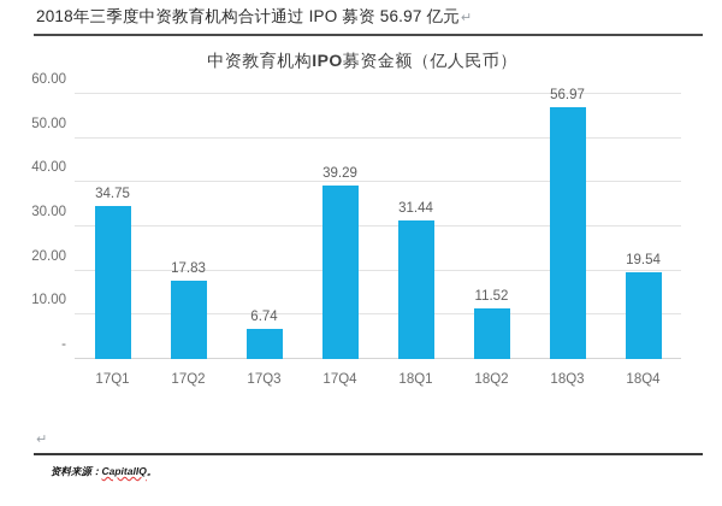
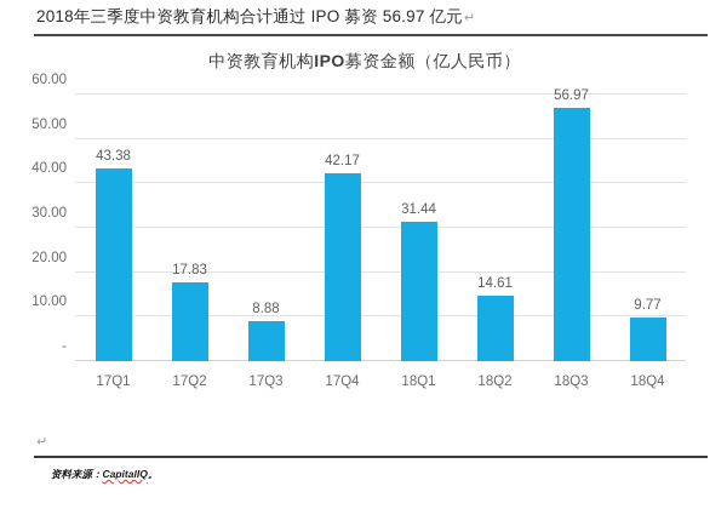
17Q1: 34.75 -> 43.38
17Q3: 6.74 -> 8.88
17Q4: 39.29 -> 42.17
18Q2: 11.52 -> 14.61
18Q4: 19.54 -> 9.77
